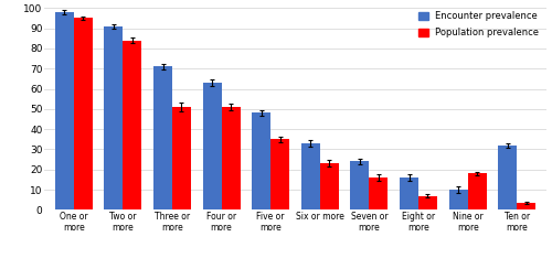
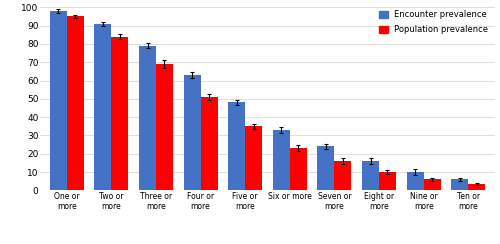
Encounter prevalence/Three or more: 71 -> 79
Population prevalence/Three or more: 51 -> 69
Population prevalence/Eight or more: 7 -> 10
Population prevalence/Nine or more: 18 -> 6
Encounter prevalence/Ten or more: 32 -> 6
